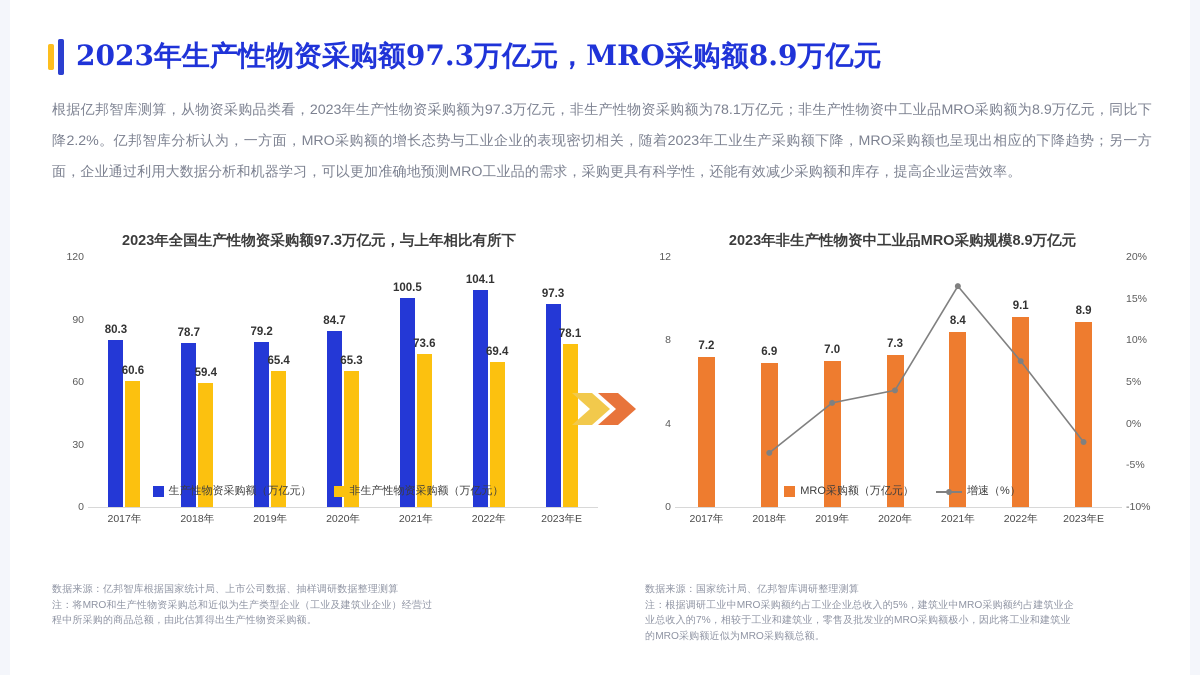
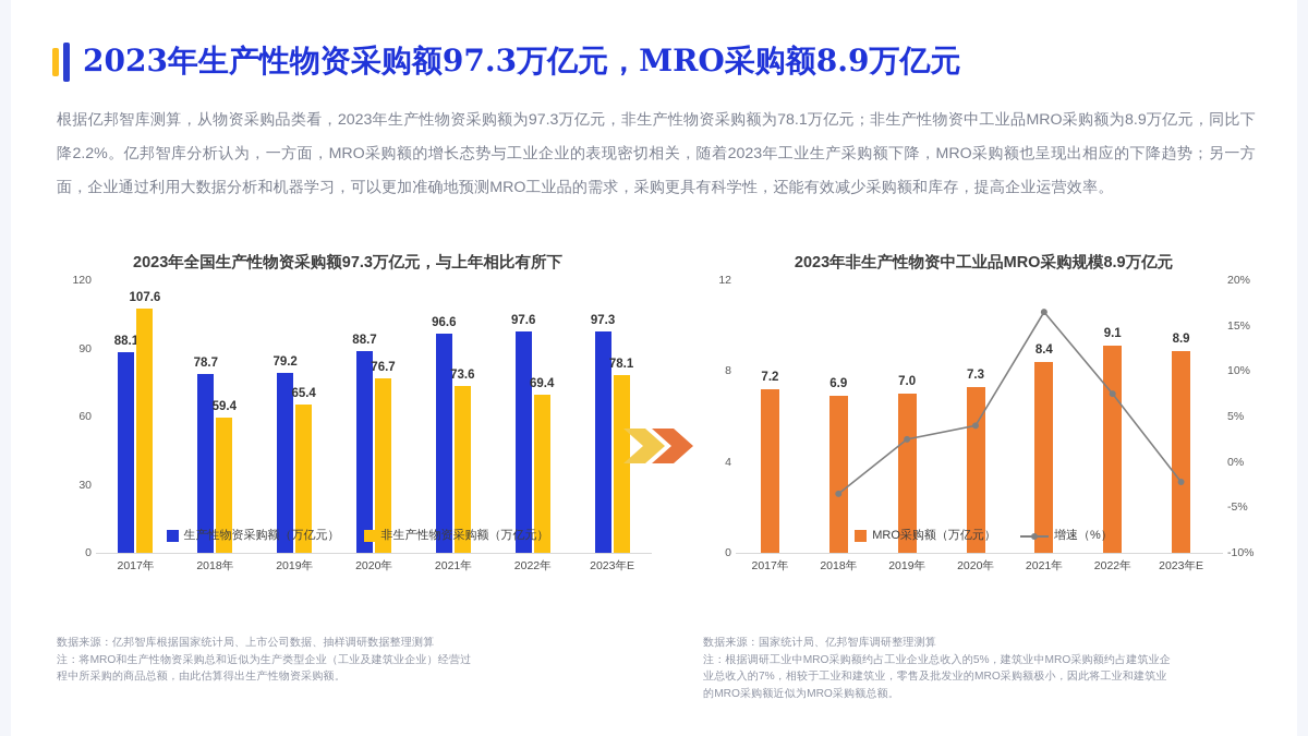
2023年全国生产性物资采购额97.3万亿元，与上年相比有所下/生产性物资采购额（万亿元）/2017年: 80.3 -> 88.1
2023年全国生产性物资采购额97.3万亿元，与上年相比有所下/非生产性物资采购额（万亿元）/2017年: 60.6 -> 107.6
2023年全国生产性物资采购额97.3万亿元，与上年相比有所下/生产性物资采购额（万亿元）/2020年: 84.7 -> 88.7
2023年全国生产性物资采购额97.3万亿元，与上年相比有所下/非生产性物资采购额（万亿元）/2020年: 65.3 -> 76.7
2023年全国生产性物资采购额97.3万亿元，与上年相比有所下/生产性物资采购额（万亿元）/2021年: 100.5 -> 96.6
2023年全国生产性物资采购额97.3万亿元，与上年相比有所下/生产性物资采购额（万亿元）/2022年: 104.1 -> 97.6
